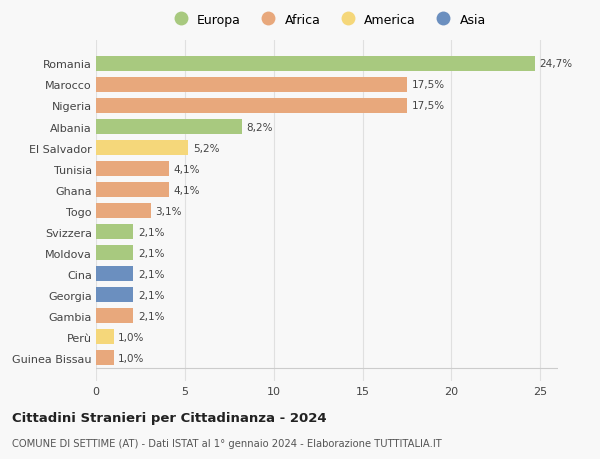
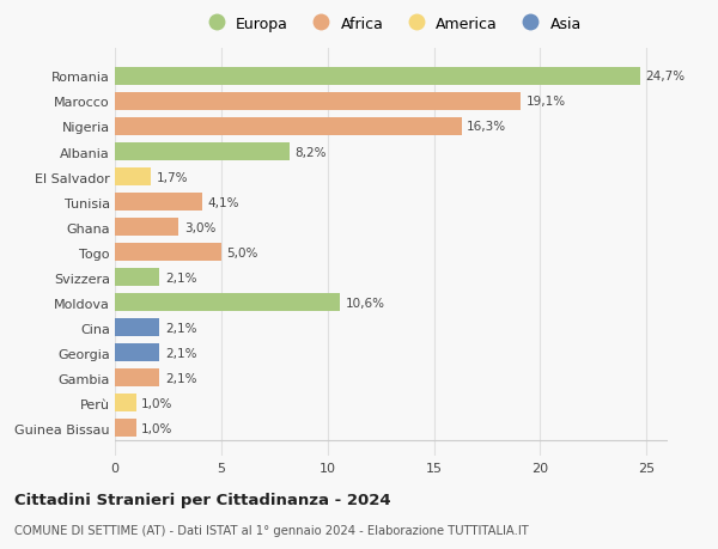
Marocco: 17,5% -> 19,1%
Nigeria: 17,5% -> 16,3%
El Salvador: 5,2% -> 1,7%
Ghana: 4,1% -> 3,0%
Togo: 3,1% -> 5,0%
Moldova: 2,1% -> 10,6%
